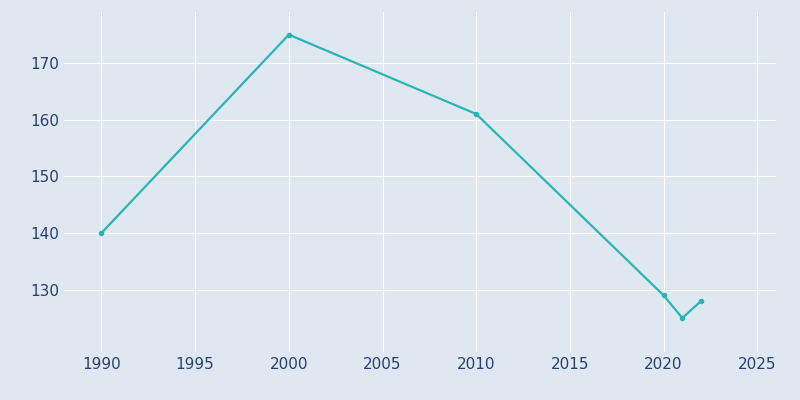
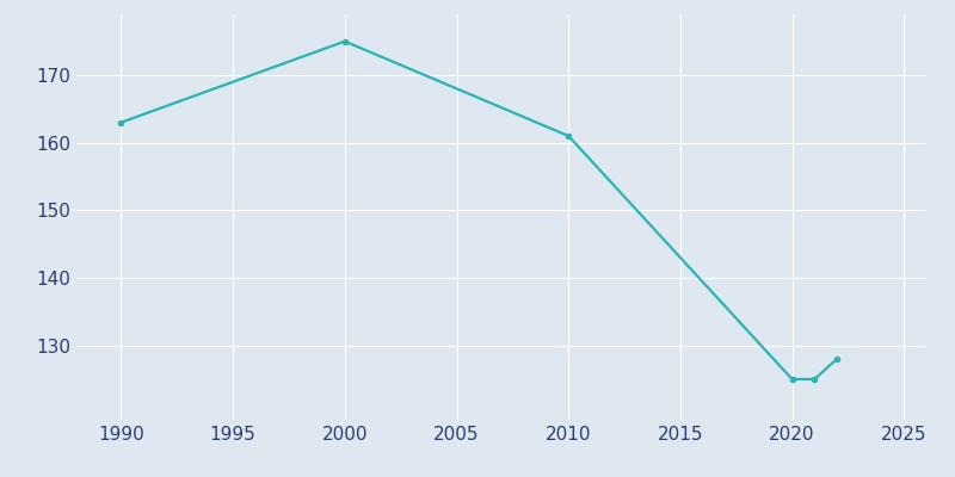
1990: 140 -> 163
2020: 129 -> 125
